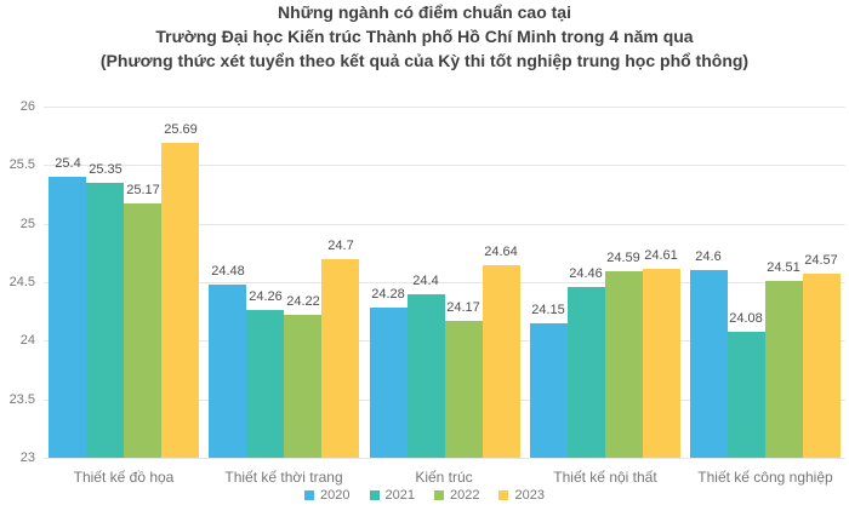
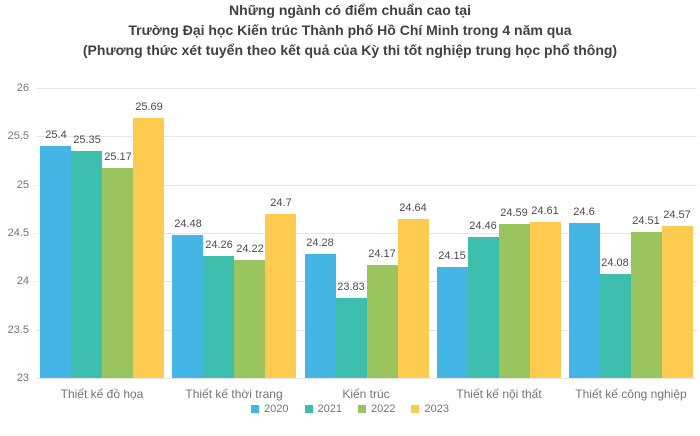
2021/Kiến trúc: 24.4 -> 23.83
